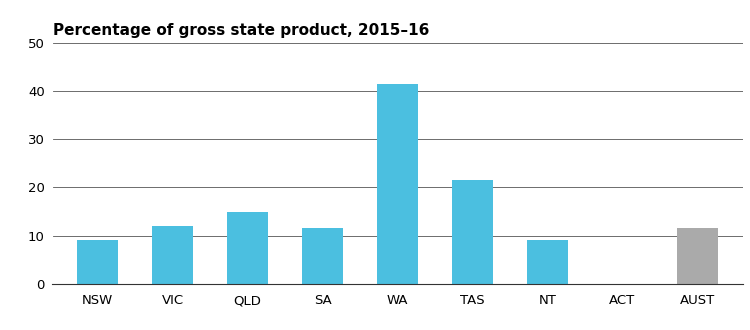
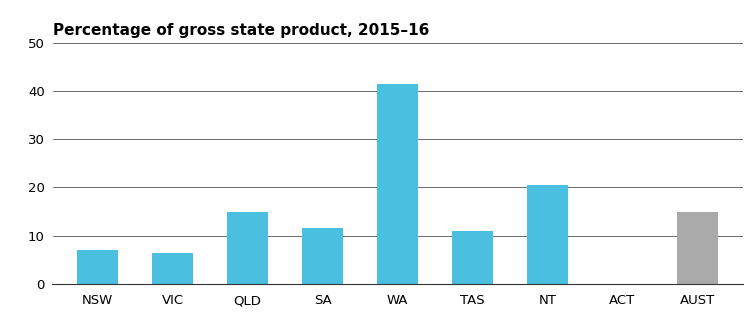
NSW: 9.0 -> 7.0
VIC: 12.0 -> 6.3
TAS: 21.5 -> 11.0
NT: 9.0 -> 20.5
AUST: 11.5 -> 14.8
